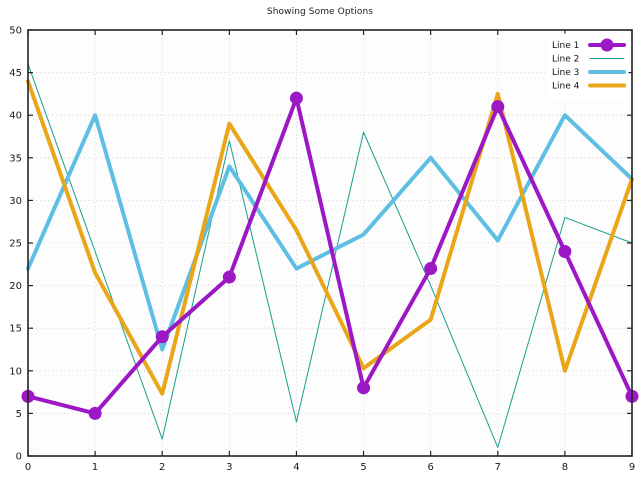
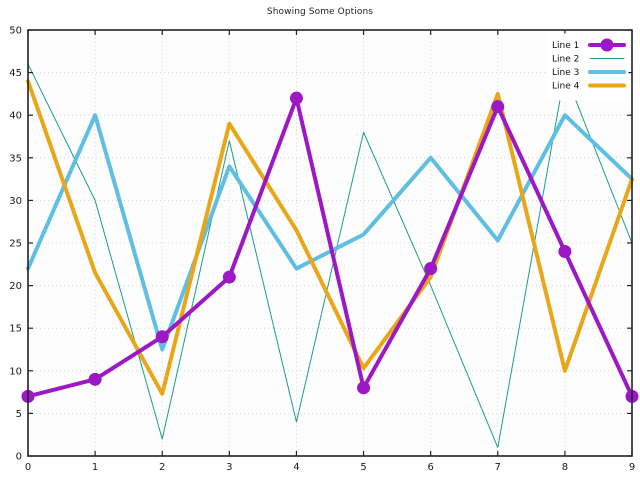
Line 1/1: 5 -> 9
Line 2/1: 24 -> 30
Line 4/6: 16 -> 21
Line 2/8: 28 -> 45
